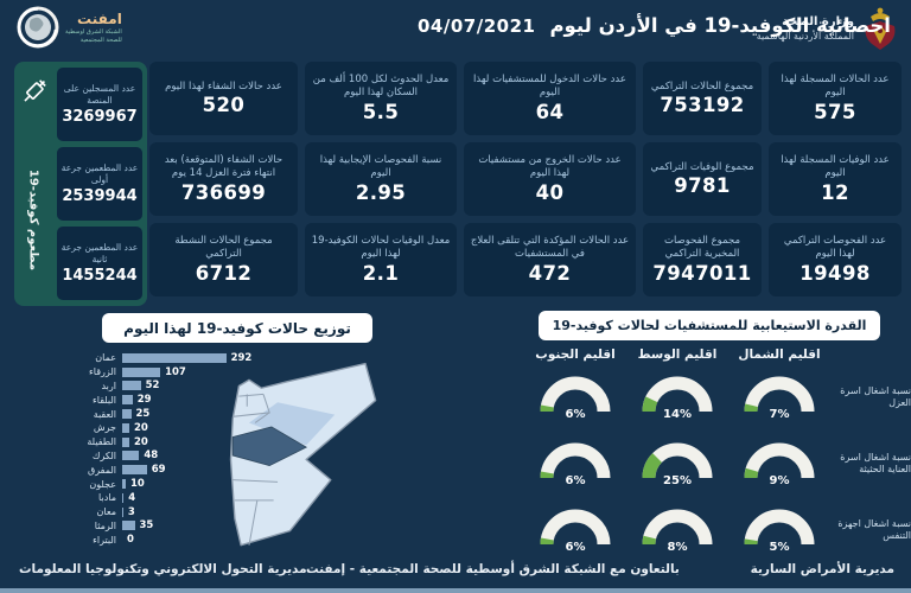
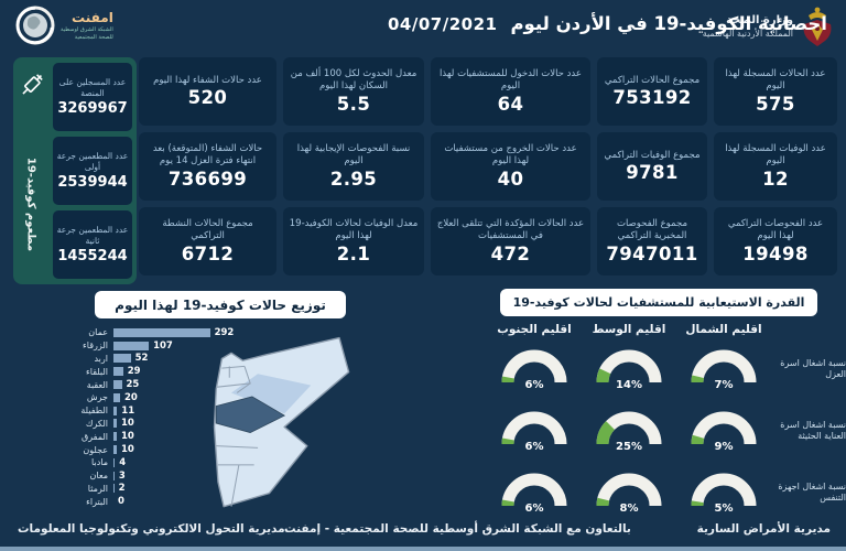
توزيع حالات كوفيد-19 لهذا اليوم/الطفيلة: 20 -> 11
توزيع حالات كوفيد-19 لهذا اليوم/الكرك: 48 -> 10
توزيع حالات كوفيد-19 لهذا اليوم/المفرق: 69 -> 10
توزيع حالات كوفيد-19 لهذا اليوم/الرمثا: 35 -> 2
